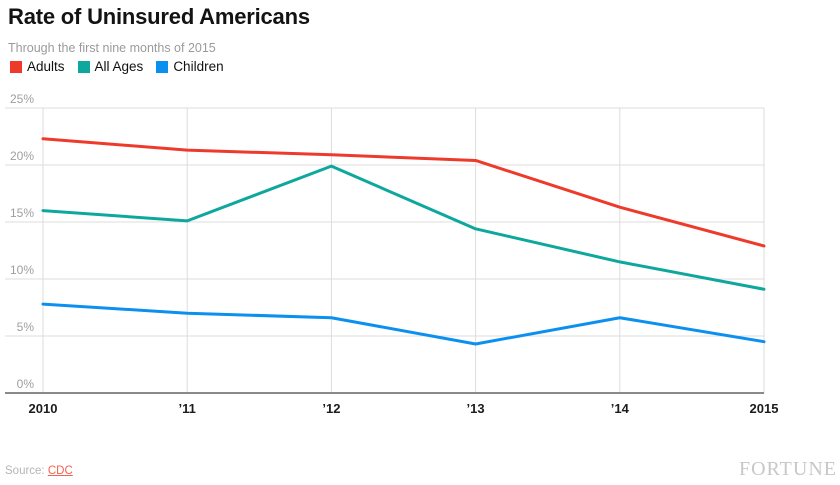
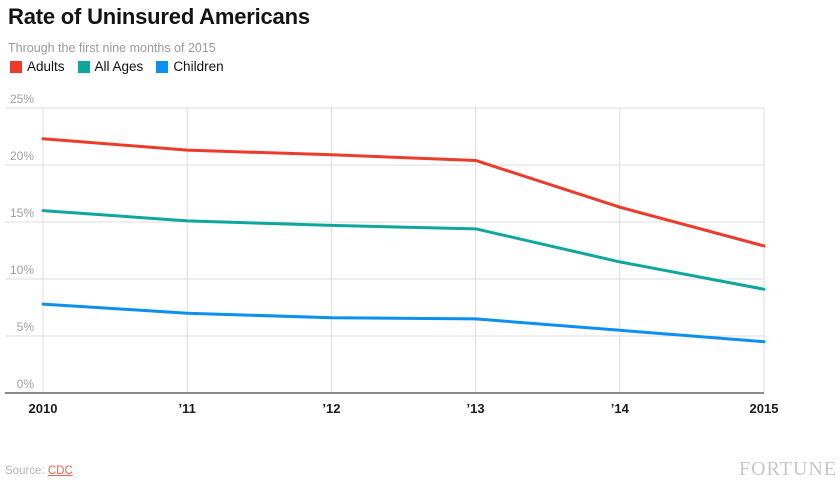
All Ages/’12: 19.9% -> 14.7%
Children/’13: 4.3% -> 6.5%
Children/’14: 6.6% -> 5.5%
